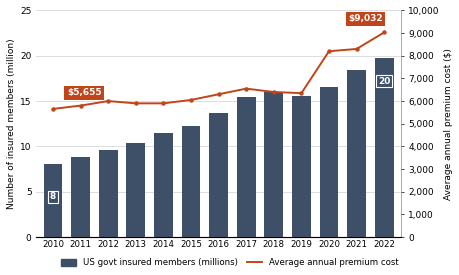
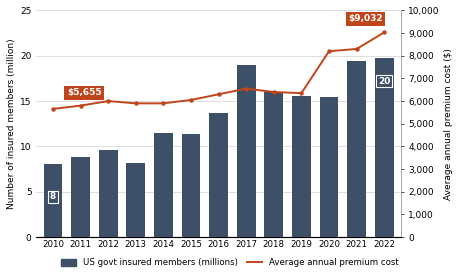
US govt insured members (millions)/2013: 10.4 -> 8.2
US govt insured members (millions)/2015: 12.3 -> 11.4
US govt insured members (millions)/2017: 15.5 -> 19.0
US govt insured members (millions)/2020: 16.5 -> 15.4
US govt insured members (millions)/2021: 18.4 -> 19.4
